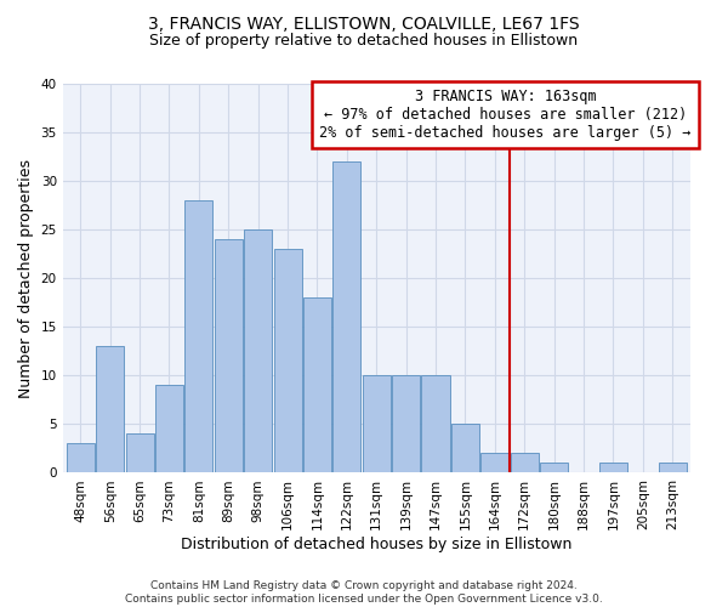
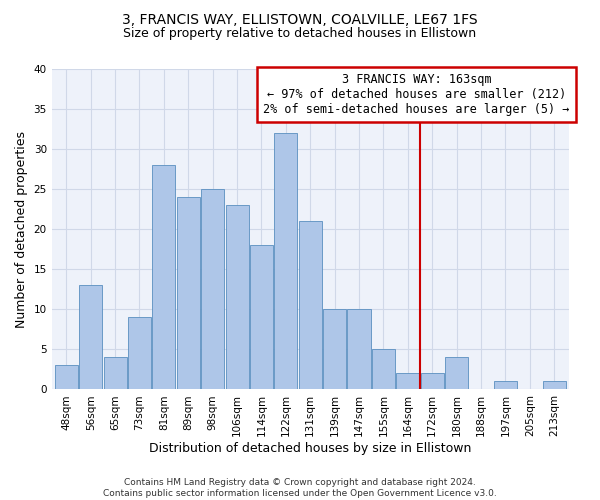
131sqm: 10 -> 21
180sqm: 1 -> 4
